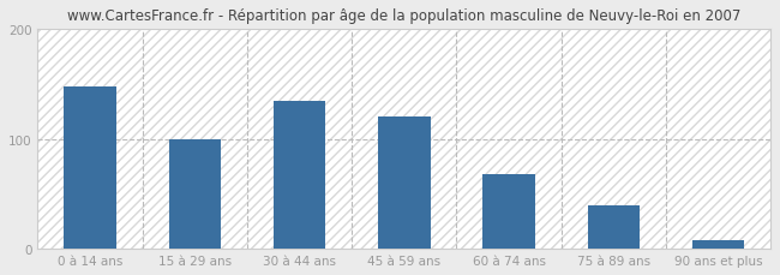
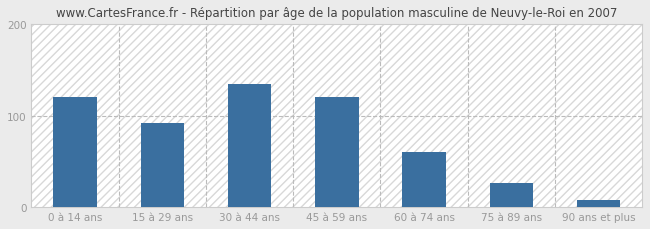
0 à 14 ans: 148 -> 120
15 à 29 ans: 100 -> 92
60 à 74 ans: 68 -> 60
75 à 89 ans: 40 -> 26
